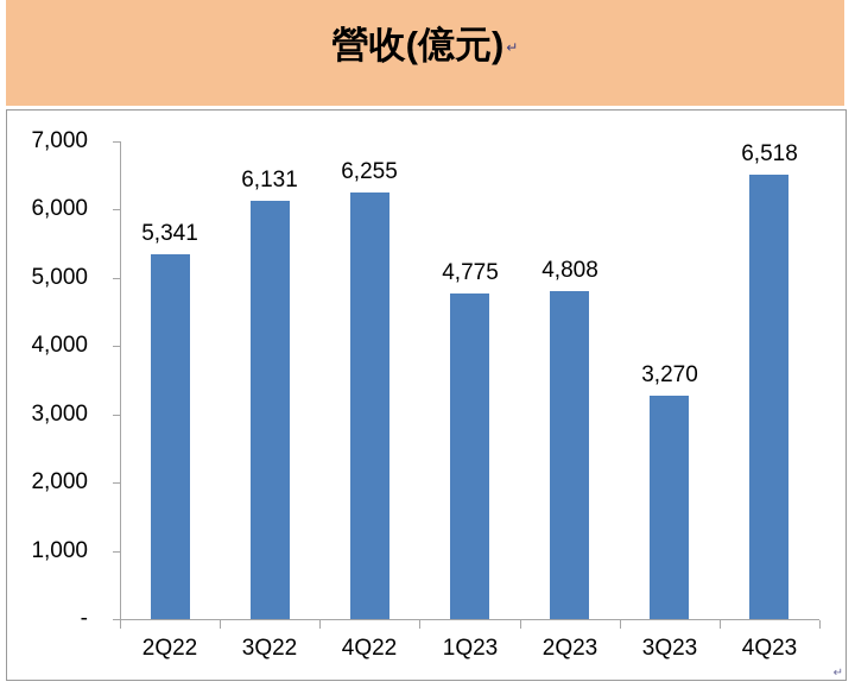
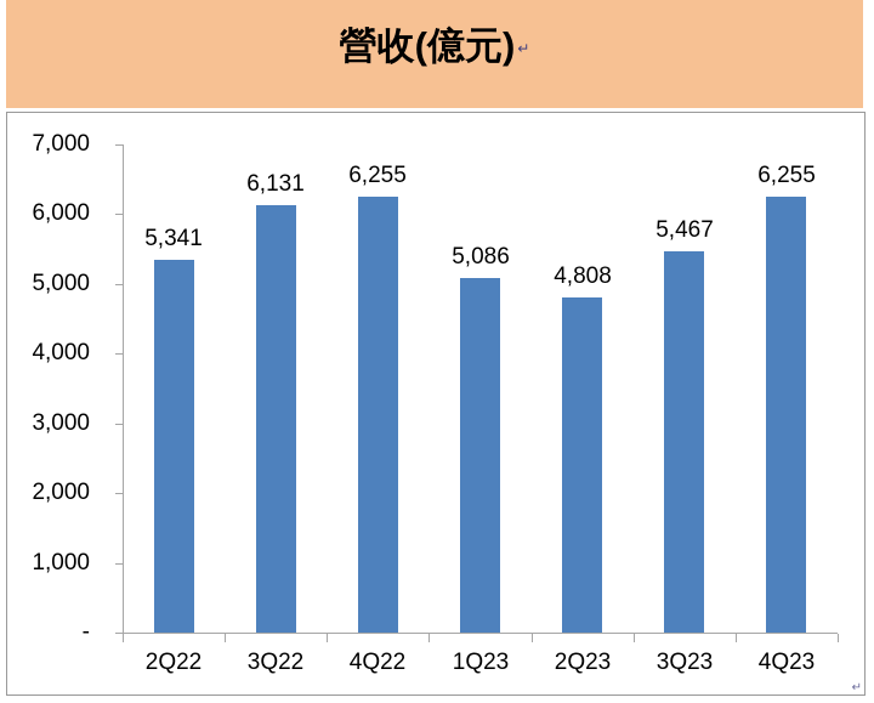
1Q23: 4,775 -> 5,086
3Q23: 3,270 -> 5,467
4Q23: 6,518 -> 6,255
